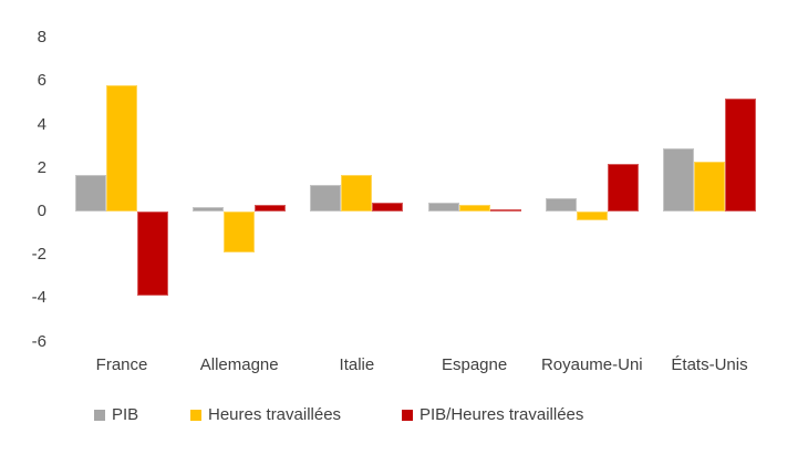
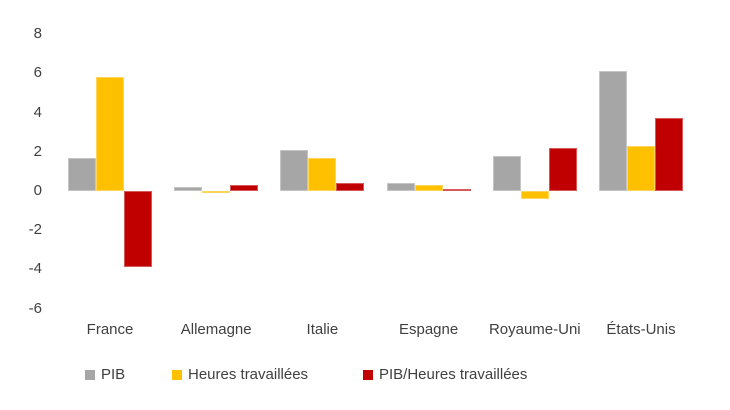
Heures travaillées/Allemagne: -1.9 -> -0.1
PIB/Italie: 1.2 -> 2.1
PIB/Royaume-Uni: 0.6 -> 1.8
PIB/États-Unis: 2.9 -> 6.1
PIB/Heures travaillées/États-Unis: 5.2 -> 3.7
